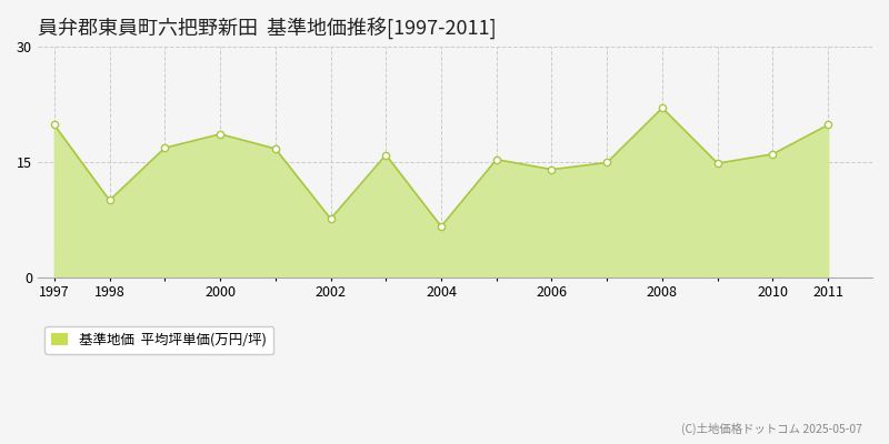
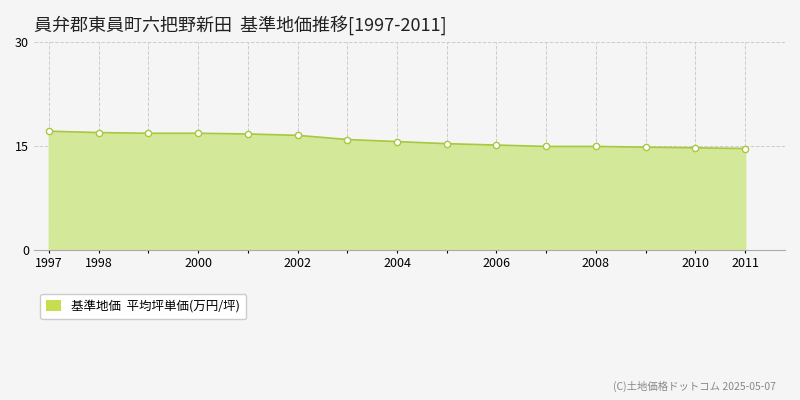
1997: 19.8 -> 17.1
1998: 10.0 -> 16.9
2000: 18.6 -> 16.8
2002: 7.6 -> 16.5
2004: 6.6 -> 15.6
2006: 14.0 -> 15.1
2008: 22.0 -> 14.9
2010: 16.0 -> 14.7
2011: 19.8 -> 14.6
